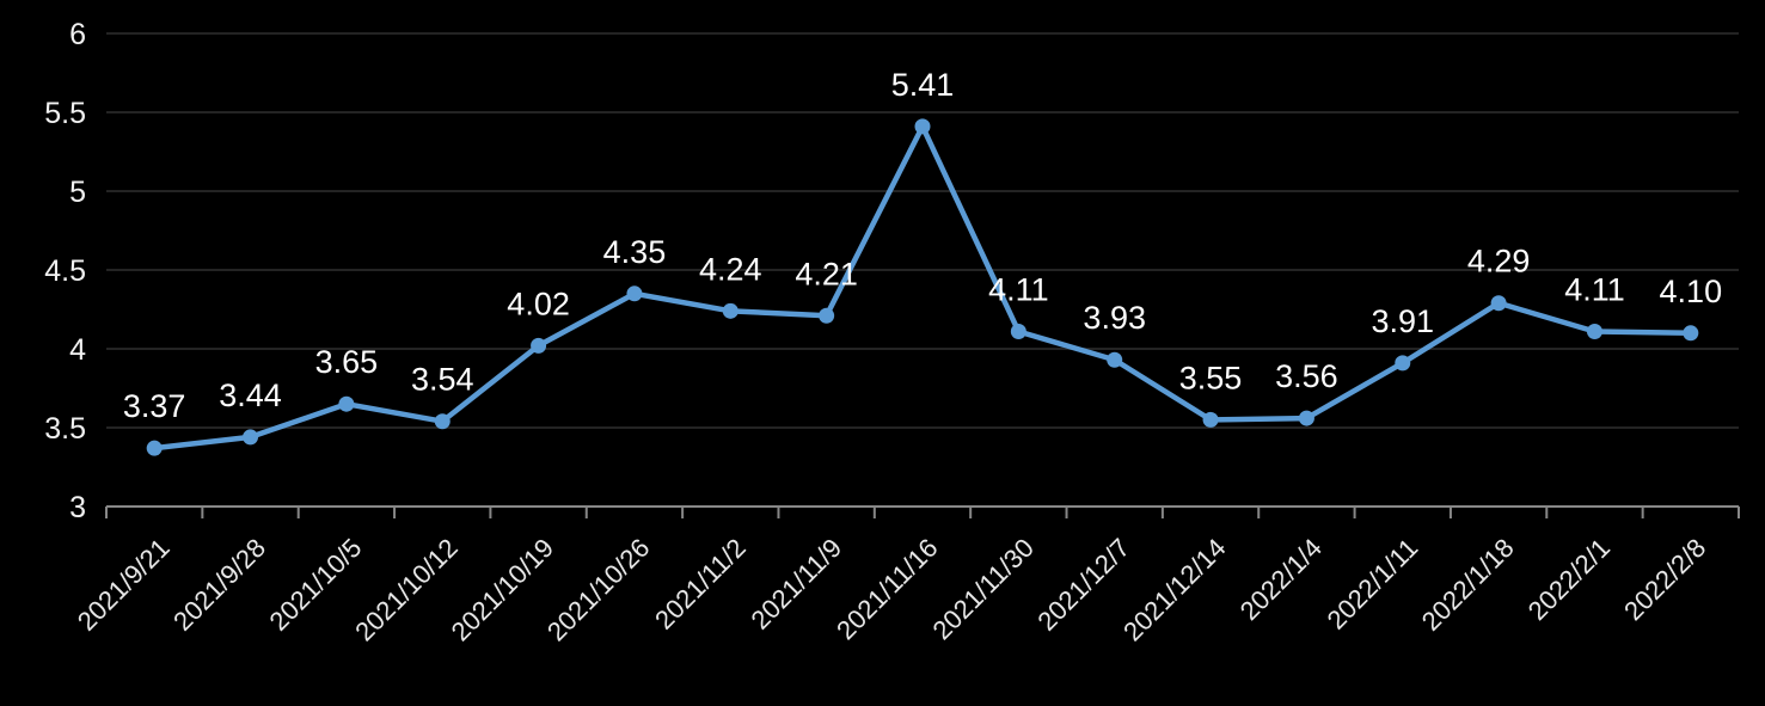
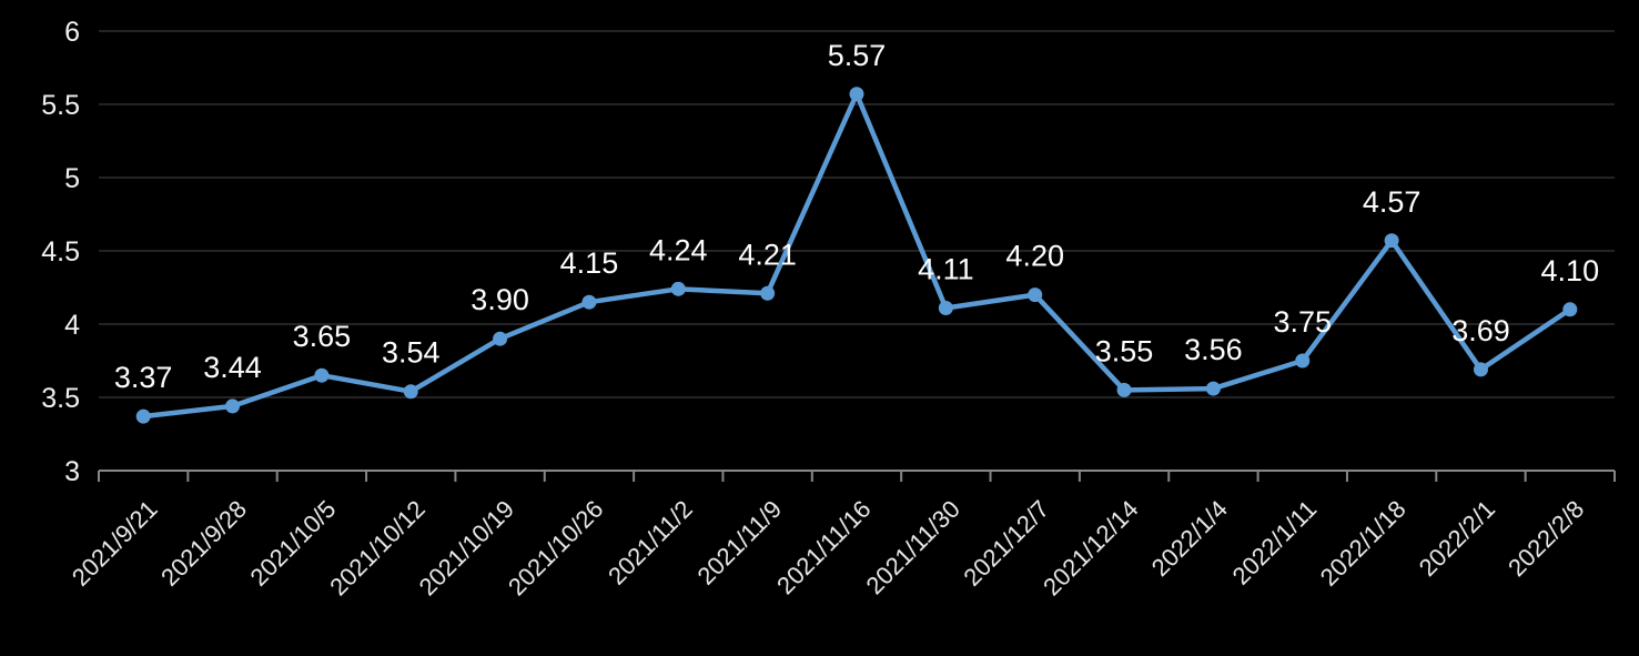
2021/10/19: 4.02 -> 3.90
2021/10/26: 4.35 -> 4.15
2021/11/16: 5.41 -> 5.57
2021/12/7: 3.93 -> 4.20
2022/1/11: 3.91 -> 3.75
2022/1/18: 4.29 -> 4.57
2022/2/1: 4.11 -> 3.69
